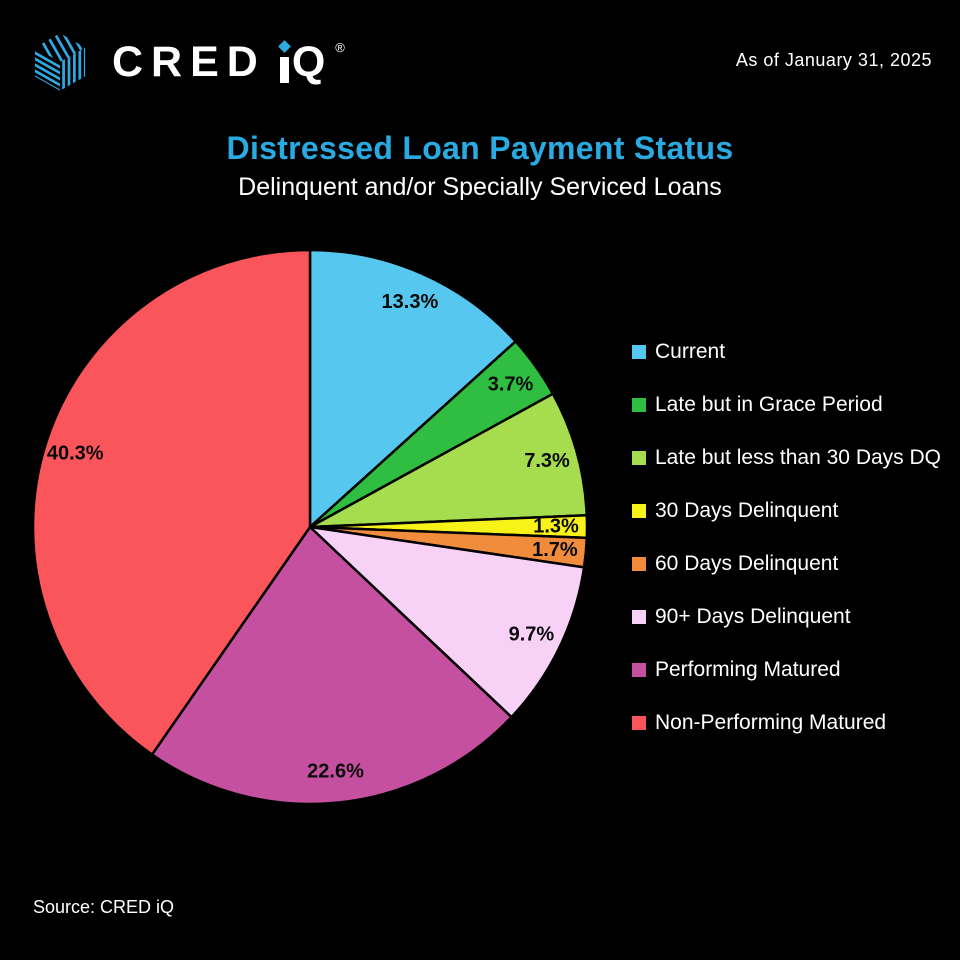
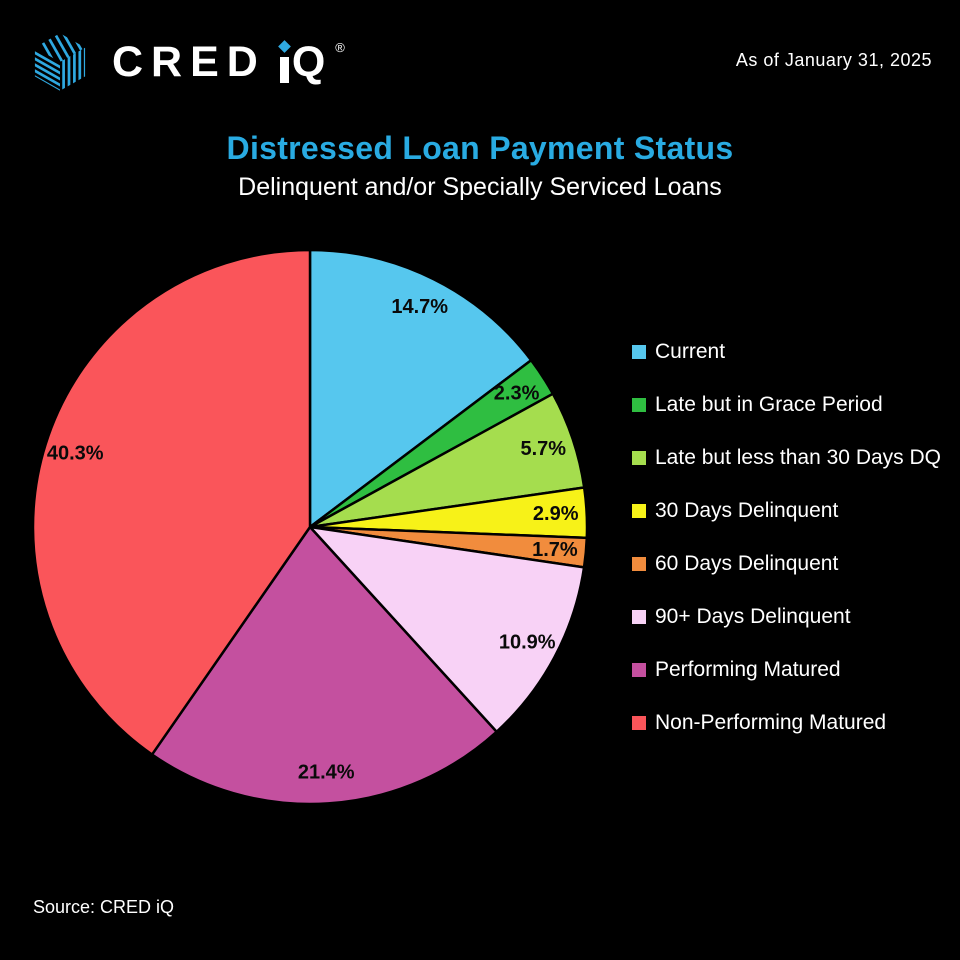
Current: 13.3% -> 14.7%
Late but in Grace Period: 3.7% -> 2.3%
Late but less than 30 Days DQ: 7.3% -> 5.7%
30 Days Delinquent: 1.3% -> 2.9%
90+ Days Delinquent: 9.7% -> 10.9%
Performing Matured: 22.6% -> 21.4%
